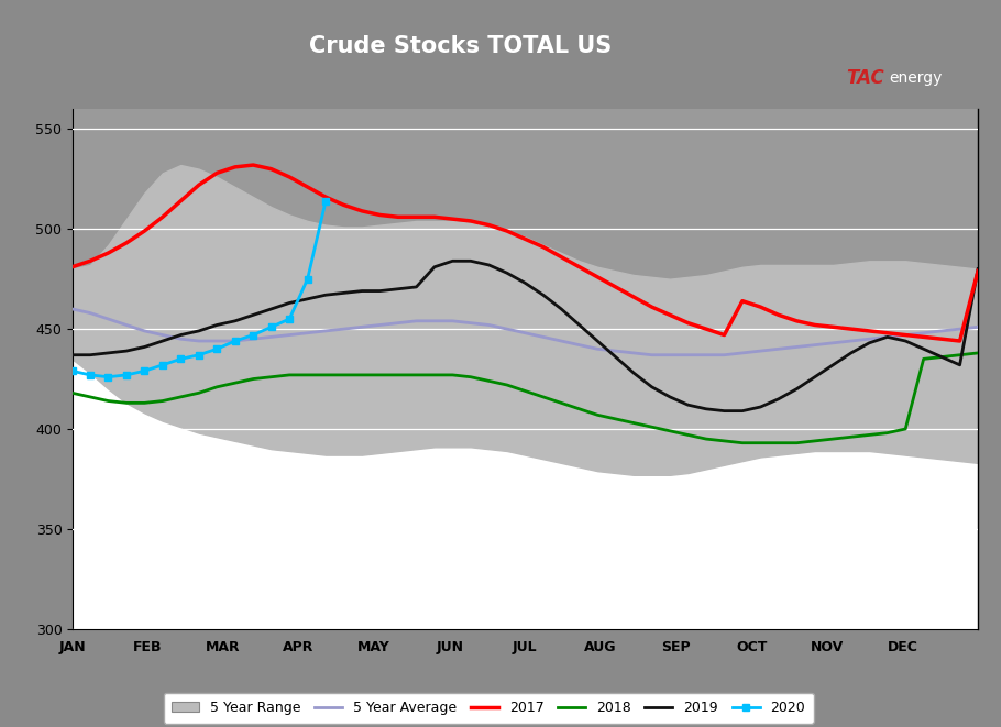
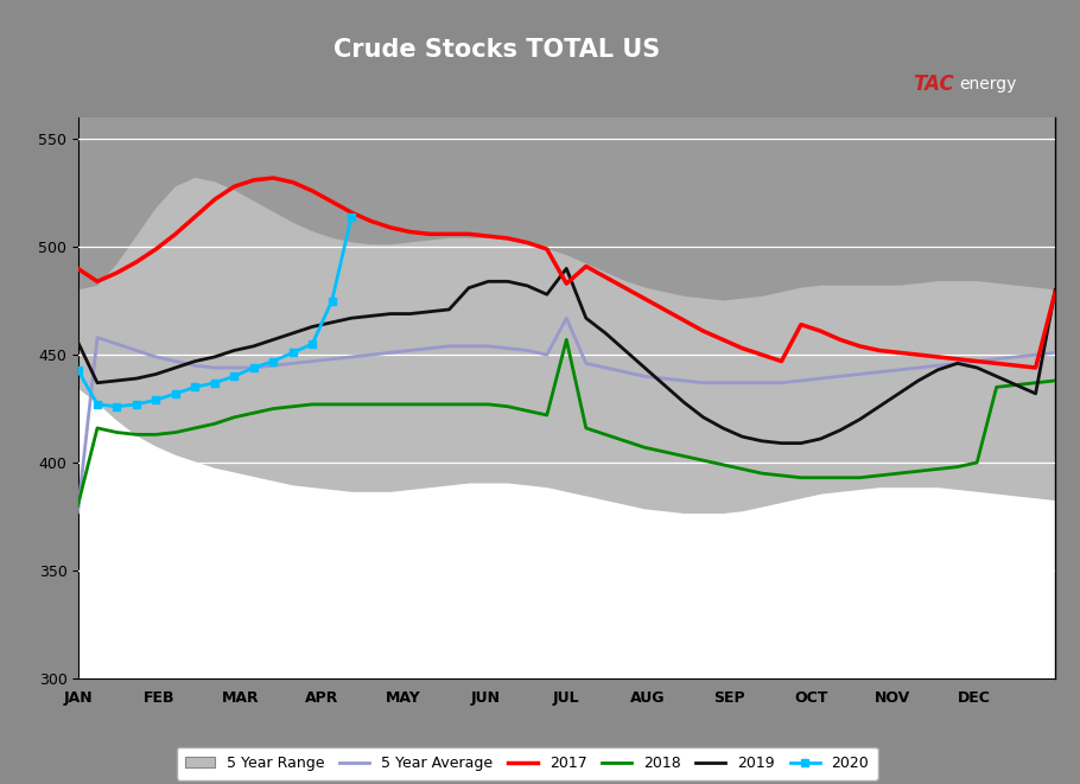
5 Year Average/JAN: 460 -> 377
2017/JAN: 481 -> 490
2018/JAN: 418 -> 380
2019/JAN: 437 -> 456
2020/JAN: 429 -> 443
5 Year Average/JUL: 448 -> 467
2017/JUL: 495 -> 483
2018/JUL: 419 -> 457
2019/JUL: 473 -> 490
